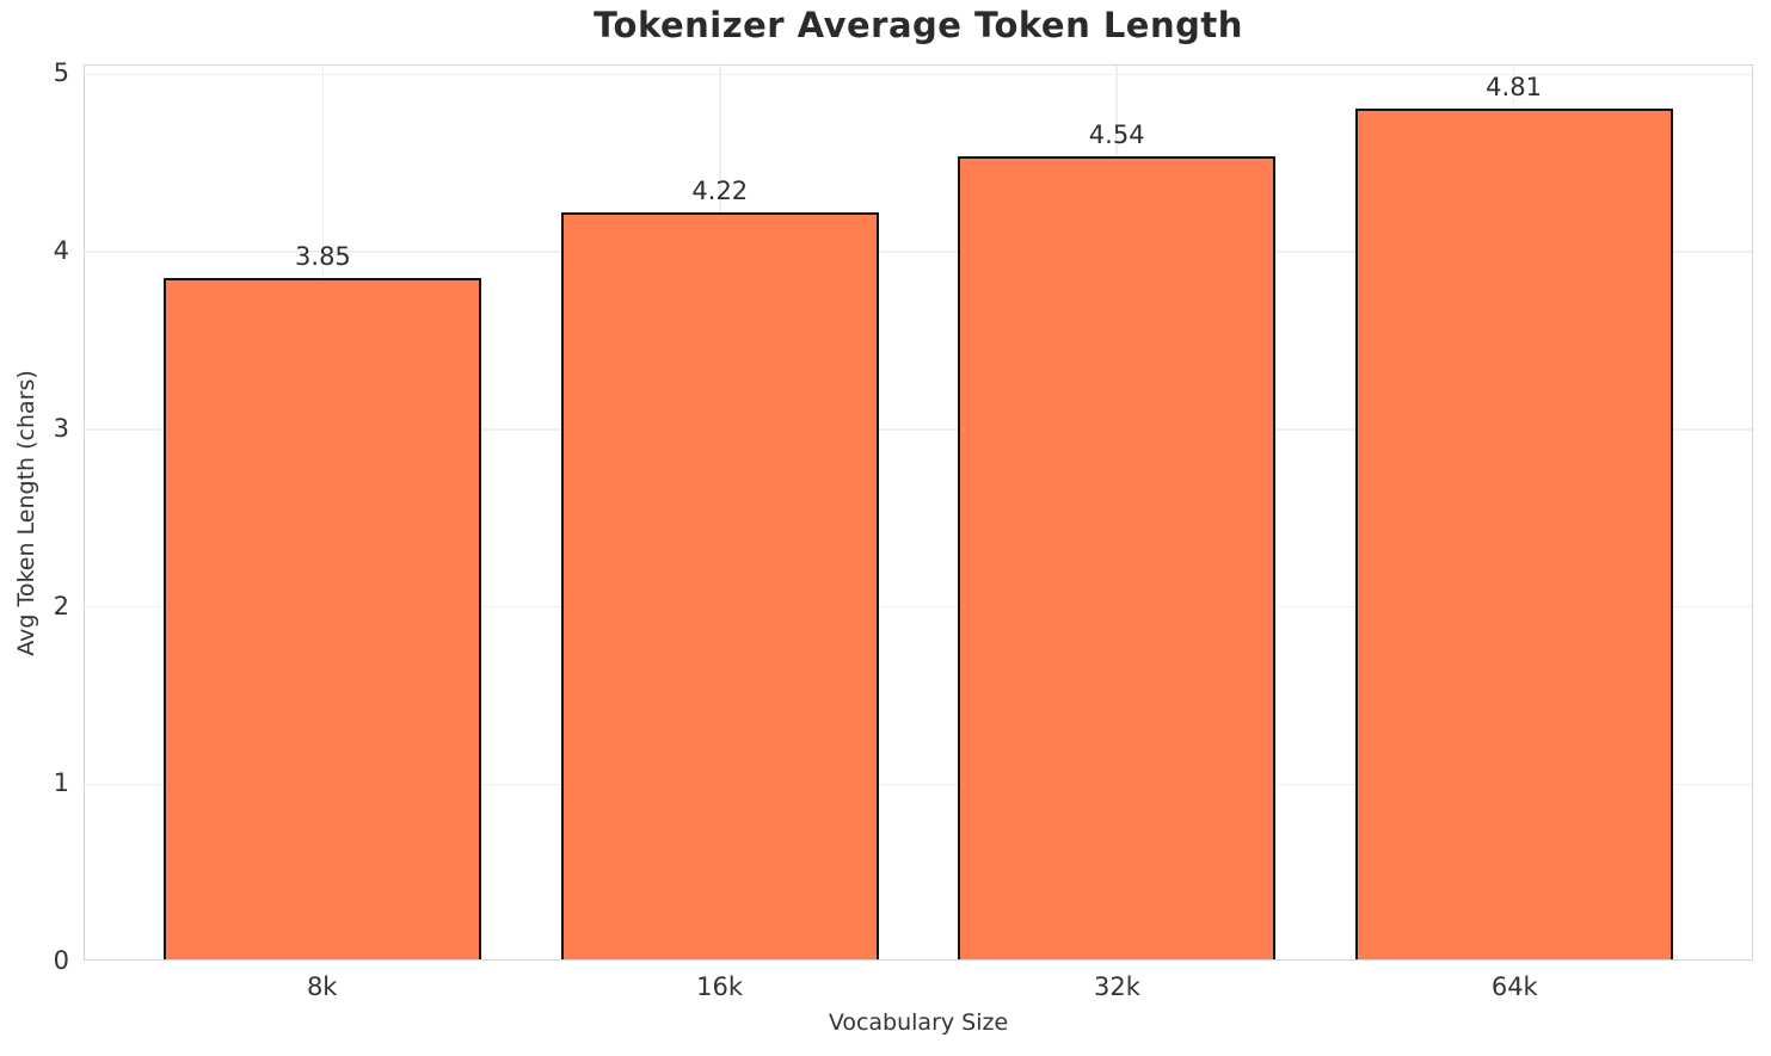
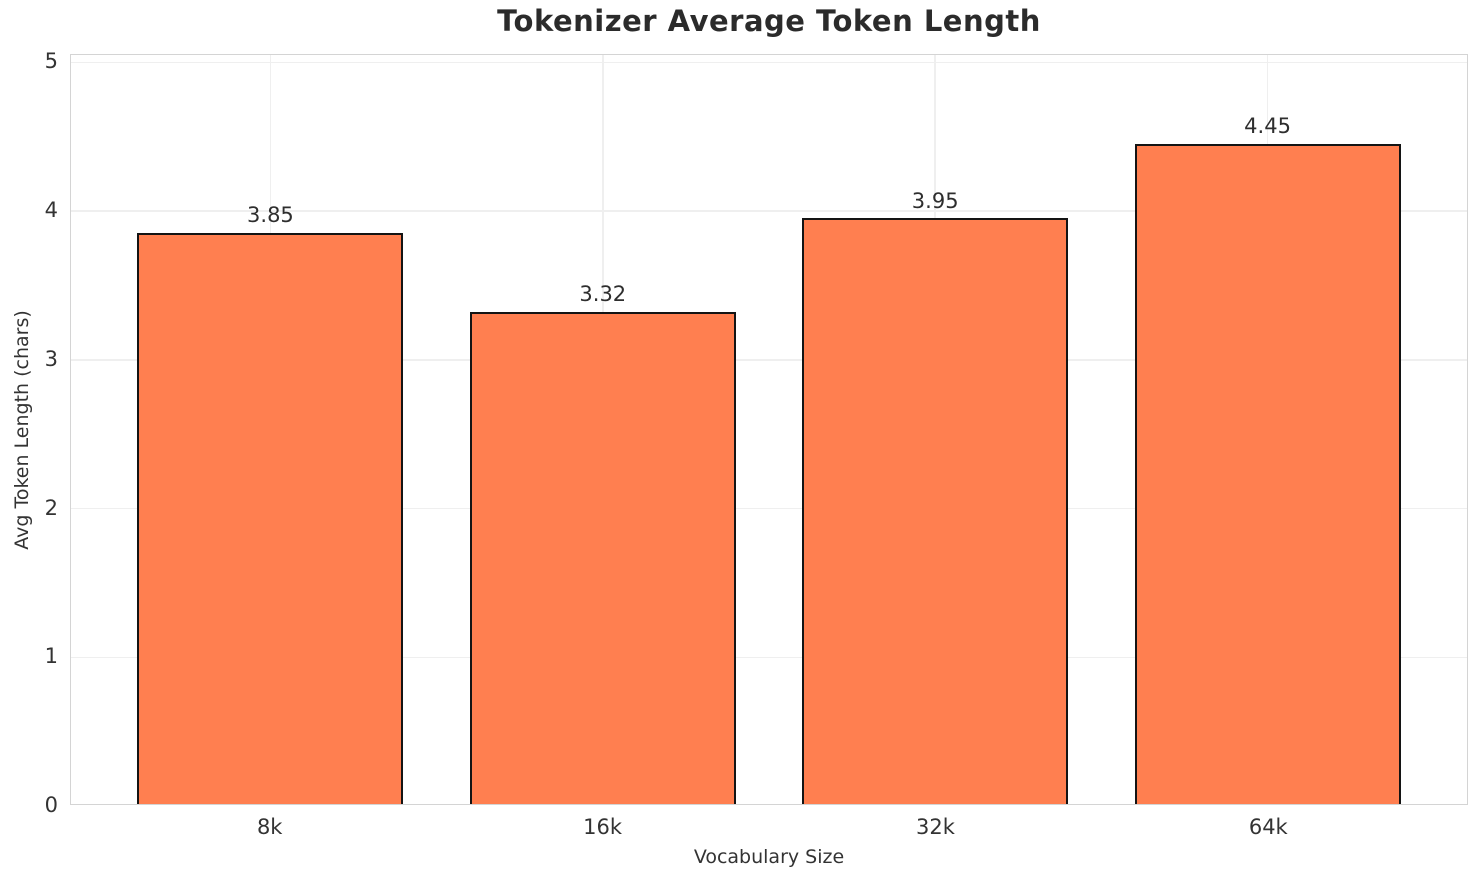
16k: 4.22 -> 3.32
32k: 4.54 -> 3.95
64k: 4.81 -> 4.45
